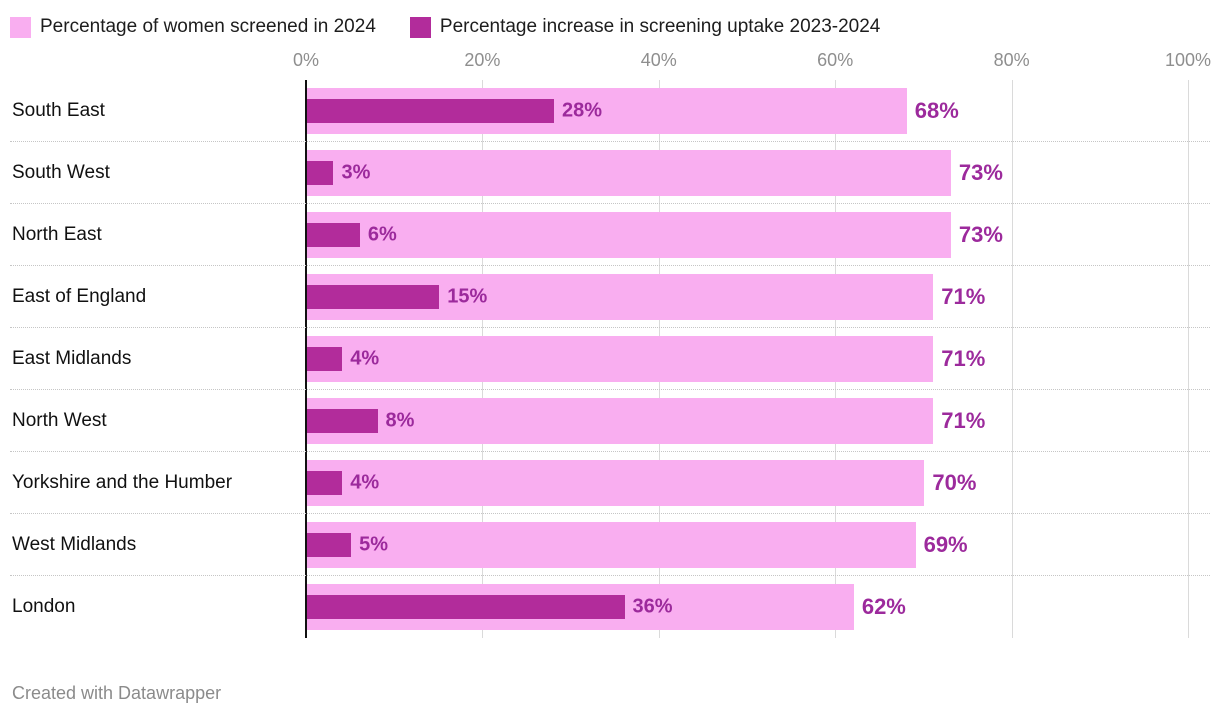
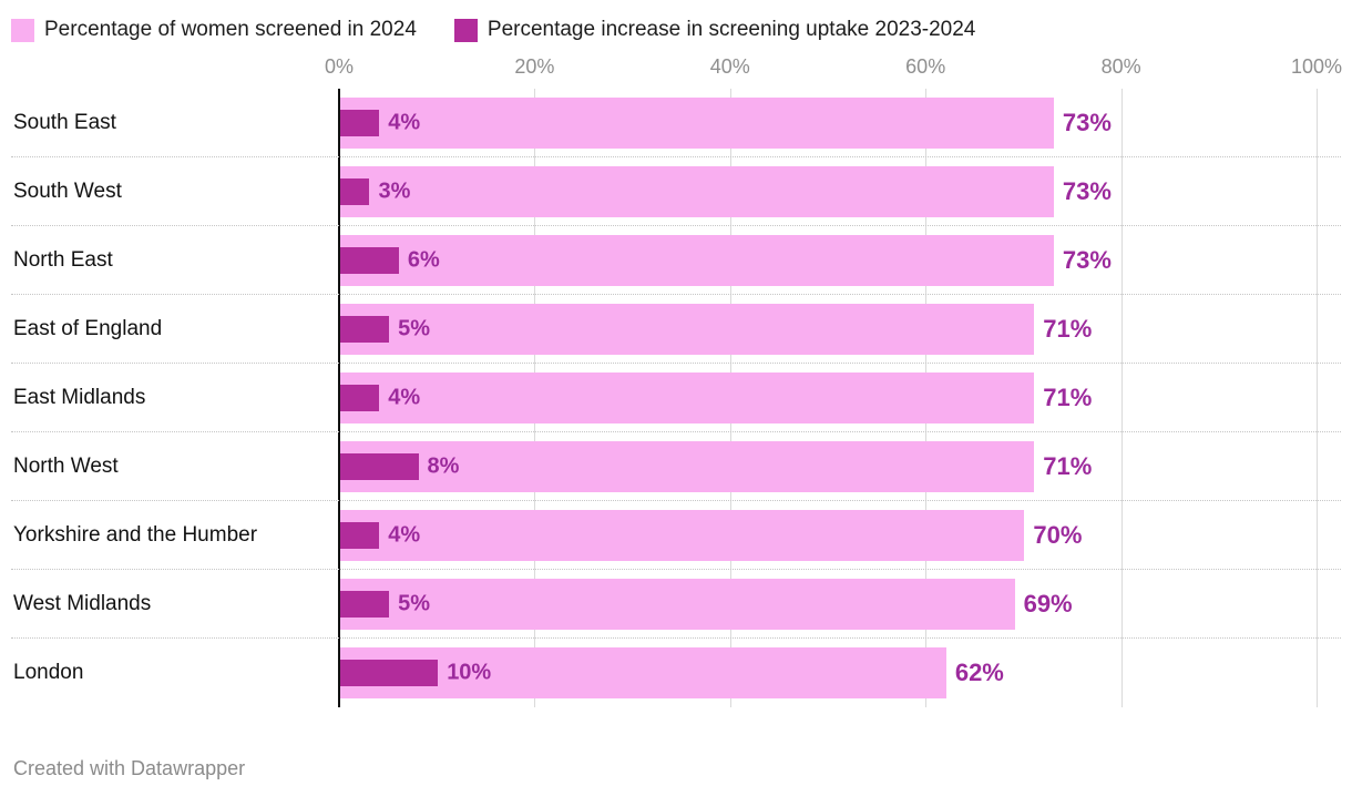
Percentage of women screened in 2024/South East: 68% -> 73%
Percentage increase in screening uptake 2023-2024/South East: 28% -> 4%
Percentage increase in screening uptake 2023-2024/East of England: 15% -> 5%
Percentage increase in screening uptake 2023-2024/London: 36% -> 10%
